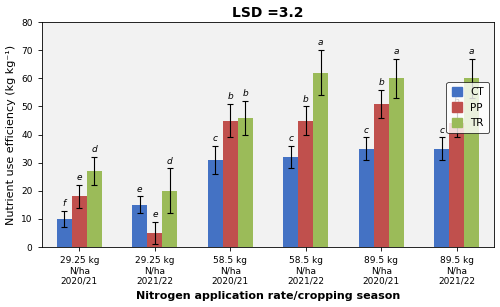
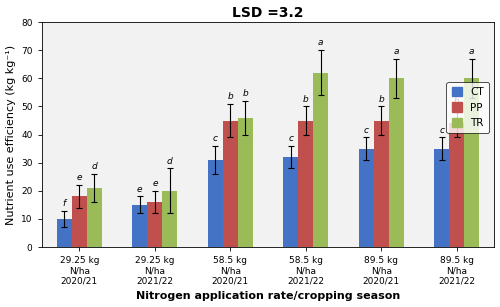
TR/29.25 kg N/ha 2020/21: 27 -> 21
PP/29.25 kg N/ha 2021/22: 5 -> 16
PP/89.5 kg N/ha 2020/21: 51 -> 45
